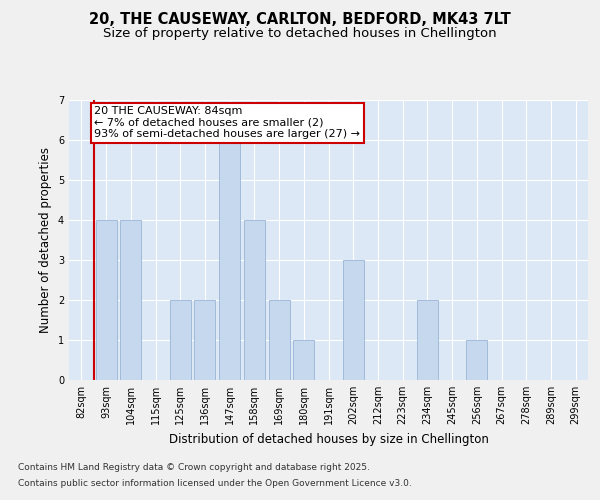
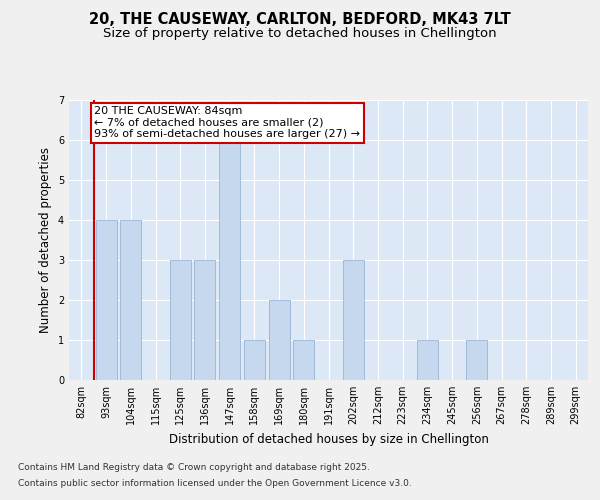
125sqm: 2 -> 3
136sqm: 2 -> 3
158sqm: 4 -> 1
234sqm: 2 -> 1
